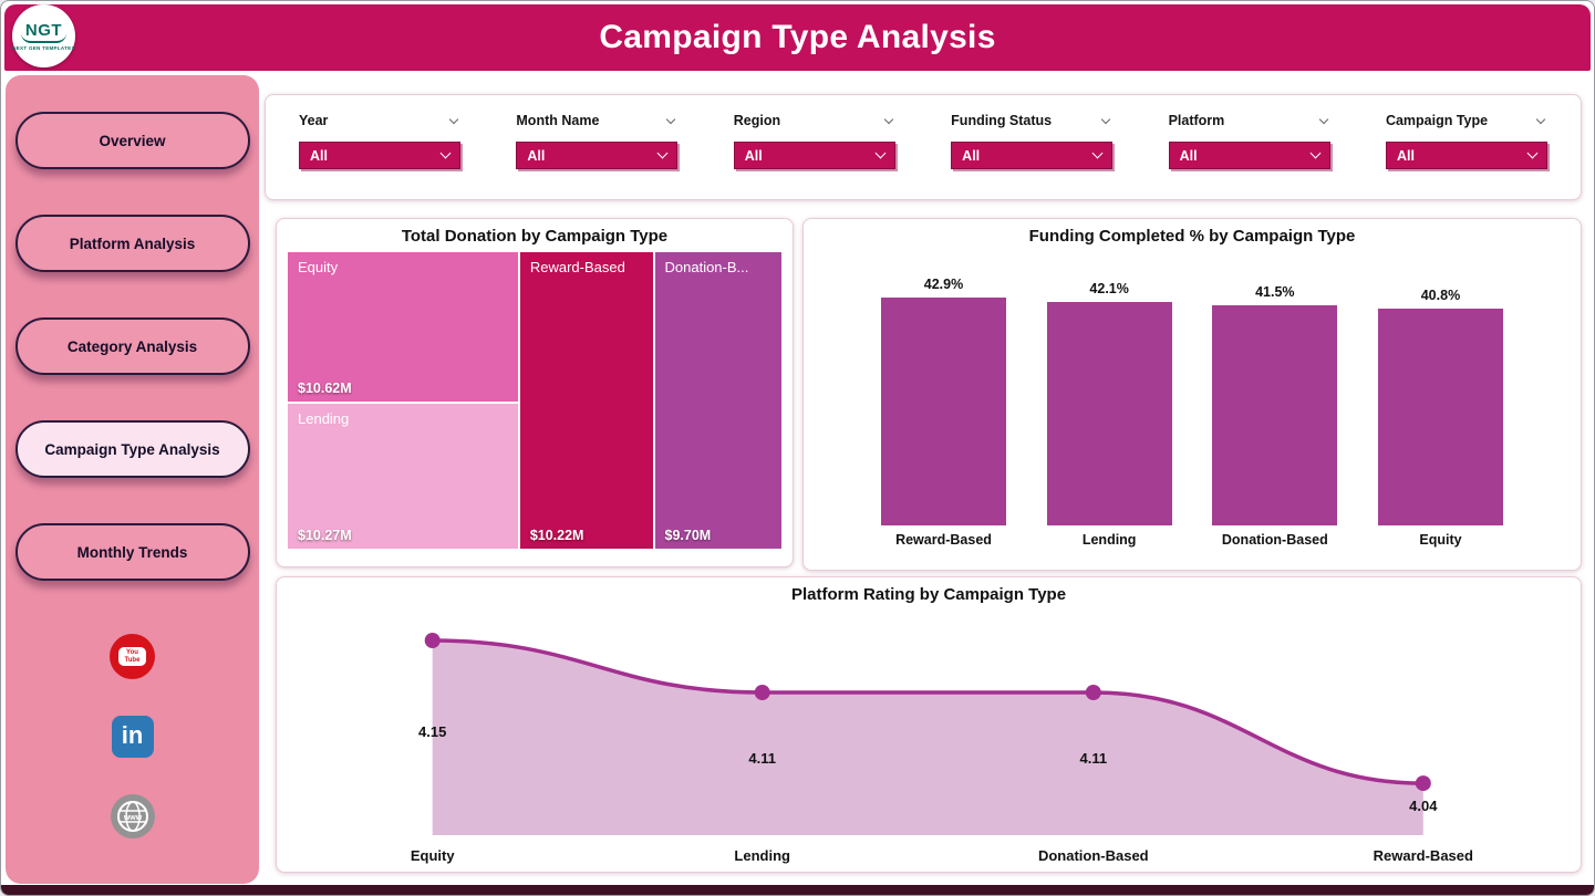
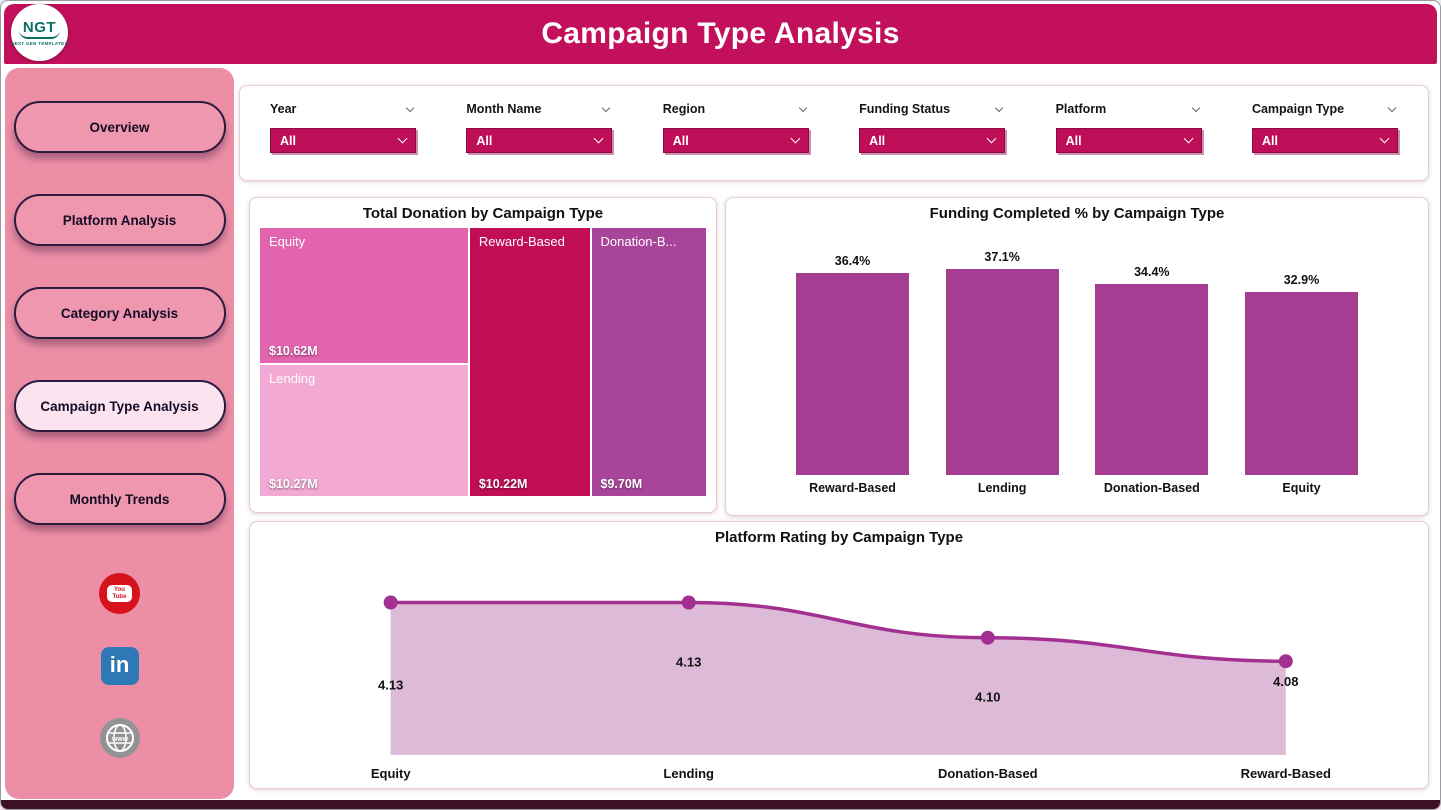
Funding Completed % by Campaign Type/Reward-Based: 42.9% -> 36.4%
Funding Completed % by Campaign Type/Lending: 42.1% -> 37.1%
Funding Completed % by Campaign Type/Donation-Based: 41.5% -> 34.4%
Funding Completed % by Campaign Type/Equity: 40.8% -> 32.9%
Platform Rating by Campaign Type/Equity: 4.15 -> 4.13
Platform Rating by Campaign Type/Lending: 4.11 -> 4.13
Platform Rating by Campaign Type/Donation-Based: 4.11 -> 4.10
Platform Rating by Campaign Type/Reward-Based: 4.04 -> 4.08
